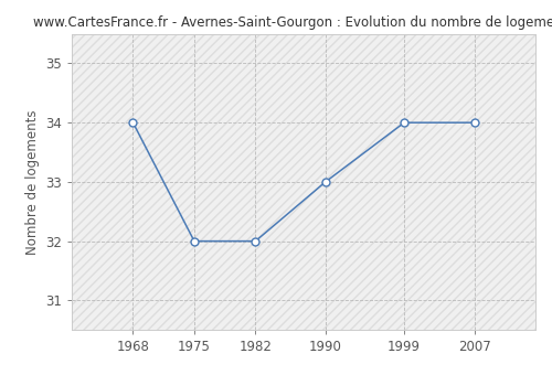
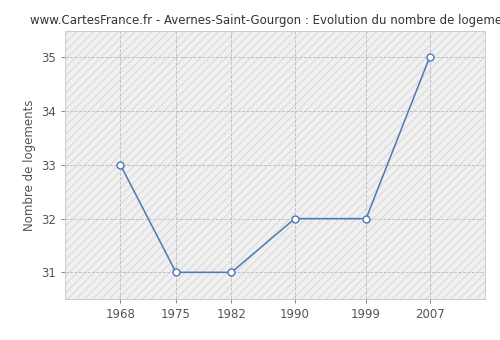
1968: 34 -> 33
1975: 32 -> 31
1982: 32 -> 31
1990: 33 -> 32
1999: 34 -> 32
2007: 34 -> 35
